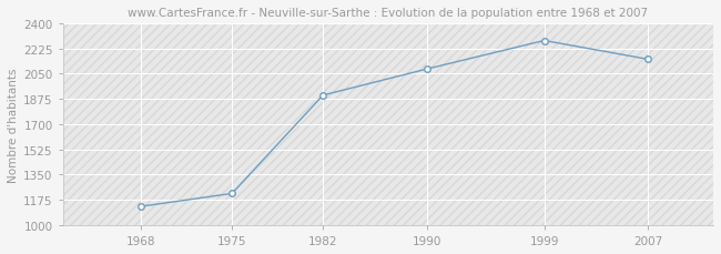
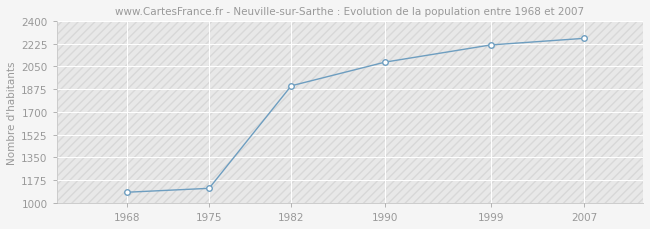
1968: 1130 -> 1080
1975: 1220 -> 1110
1999: 2280 -> 2220
2007: 2150 -> 2270
